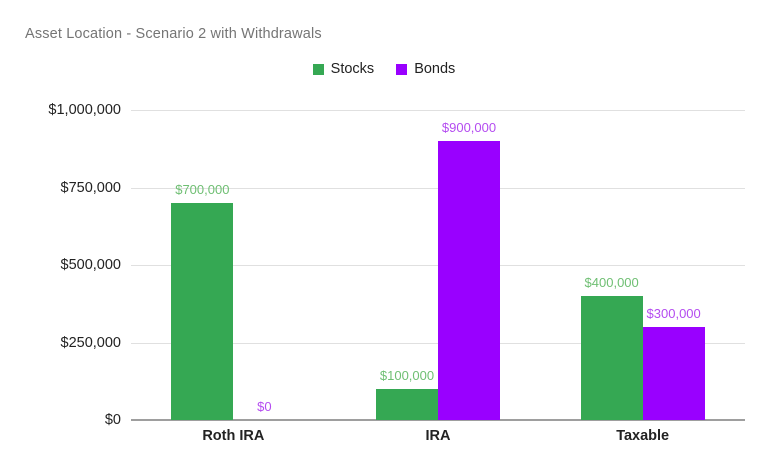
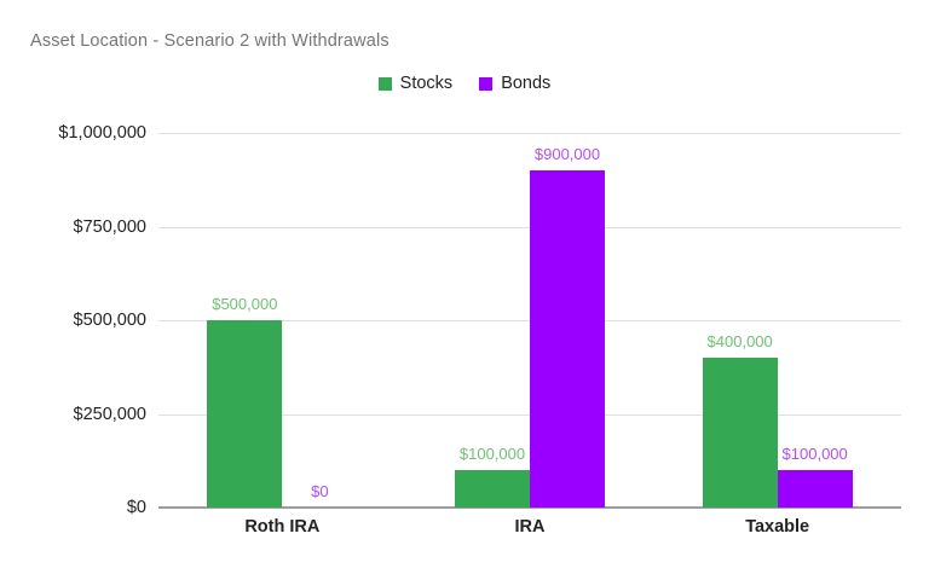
Stocks/Roth IRA: $700,000 -> $500,000
Bonds/Taxable: $300,000 -> $100,000
